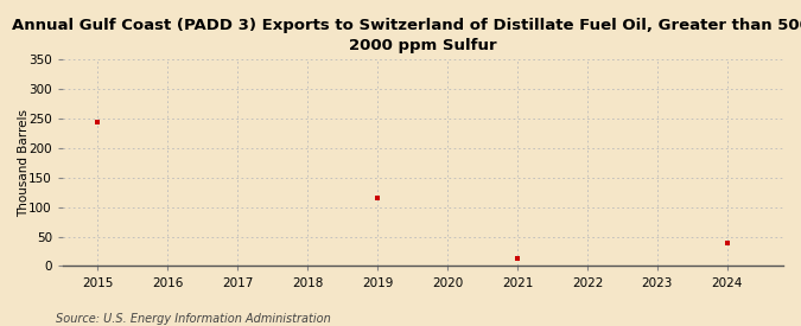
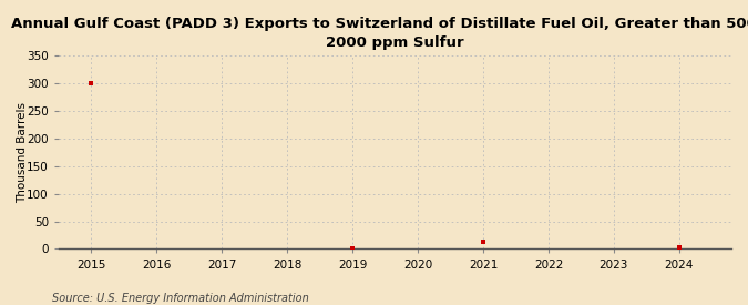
2015: 245 -> 300
2019: 115 -> 1
2024: 40 -> 2
